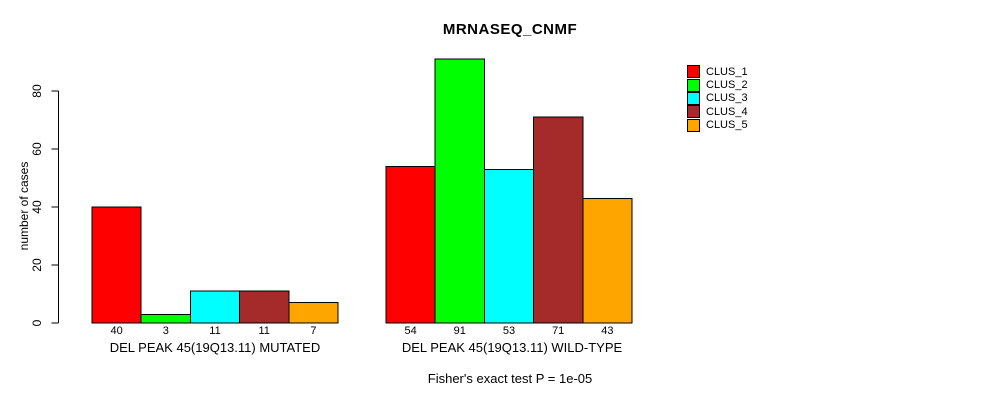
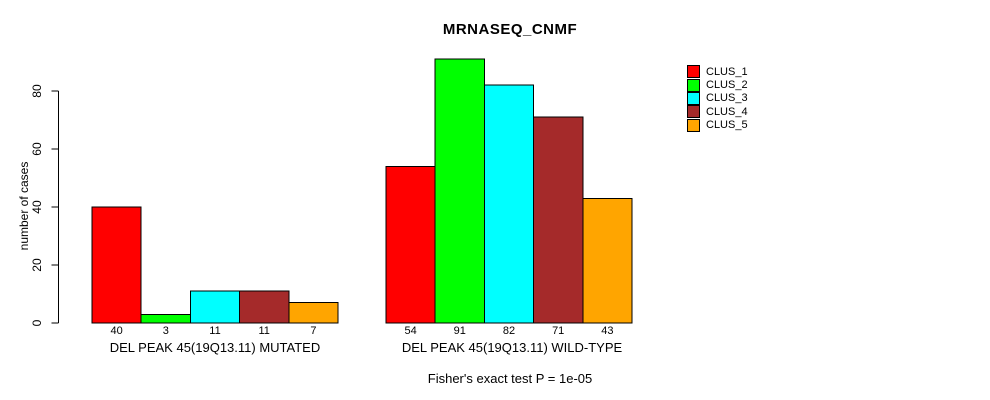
CLUS_3/DEL PEAK 45(19Q13.11) WILD-TYPE: 53 -> 82
